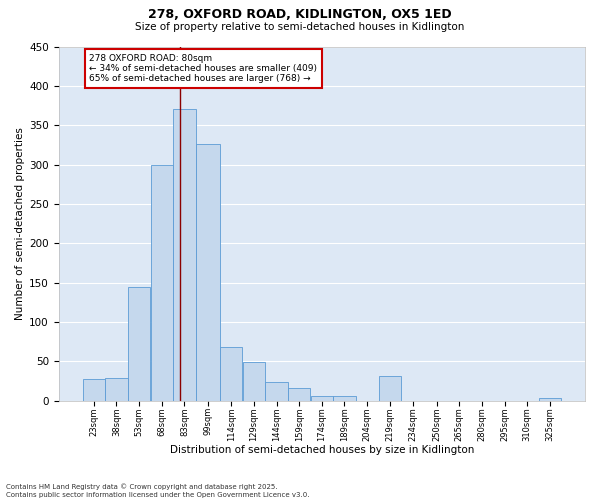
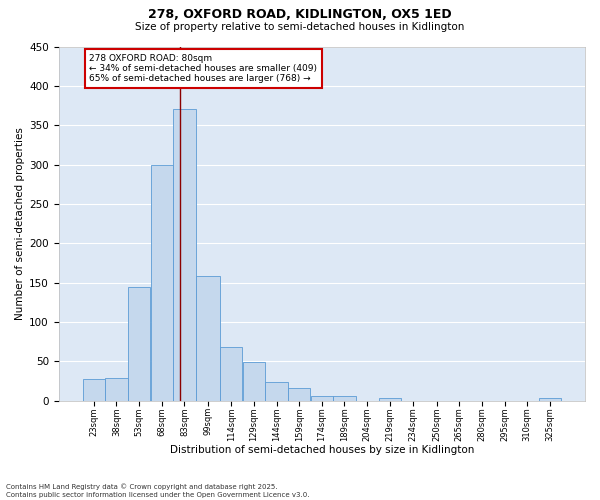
99sqm: 326 -> 159
219sqm: 32 -> 4
